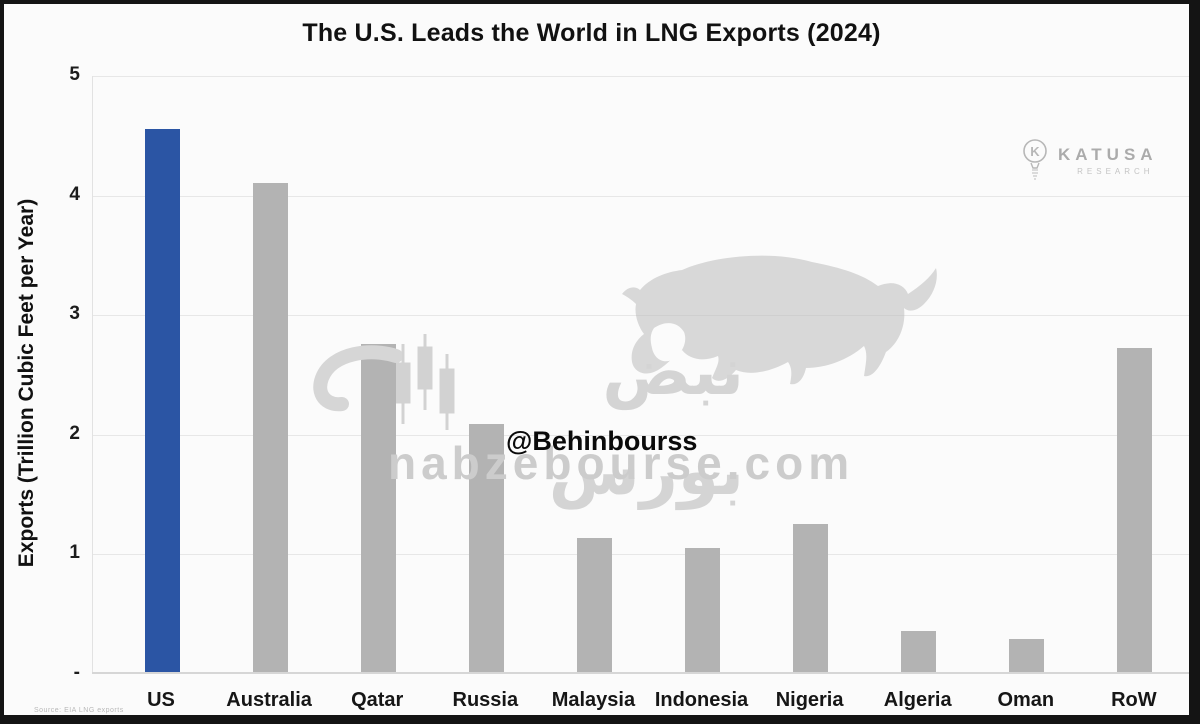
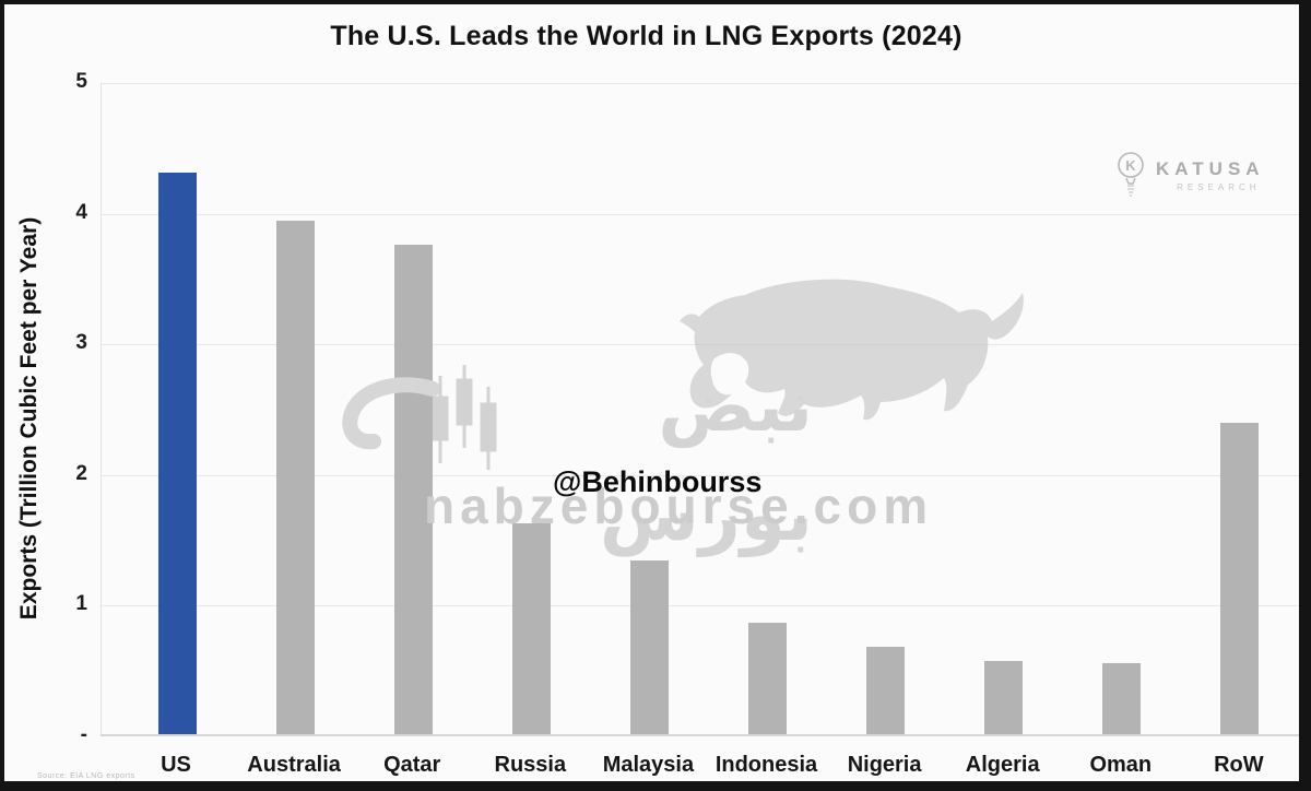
US: 4.54 -> 4.30
Australia: 4.09 -> 3.93
Qatar: 2.74 -> 3.75
Russia: 2.07 -> 1.61
Malaysia: 1.12 -> 1.33
Indonesia: 1.04 -> 0.85
Nigeria: 1.24 -> 0.67
Algeria: 0.34 -> 0.56
Oman: 0.28 -> 0.54
RoW: 2.71 -> 2.38
